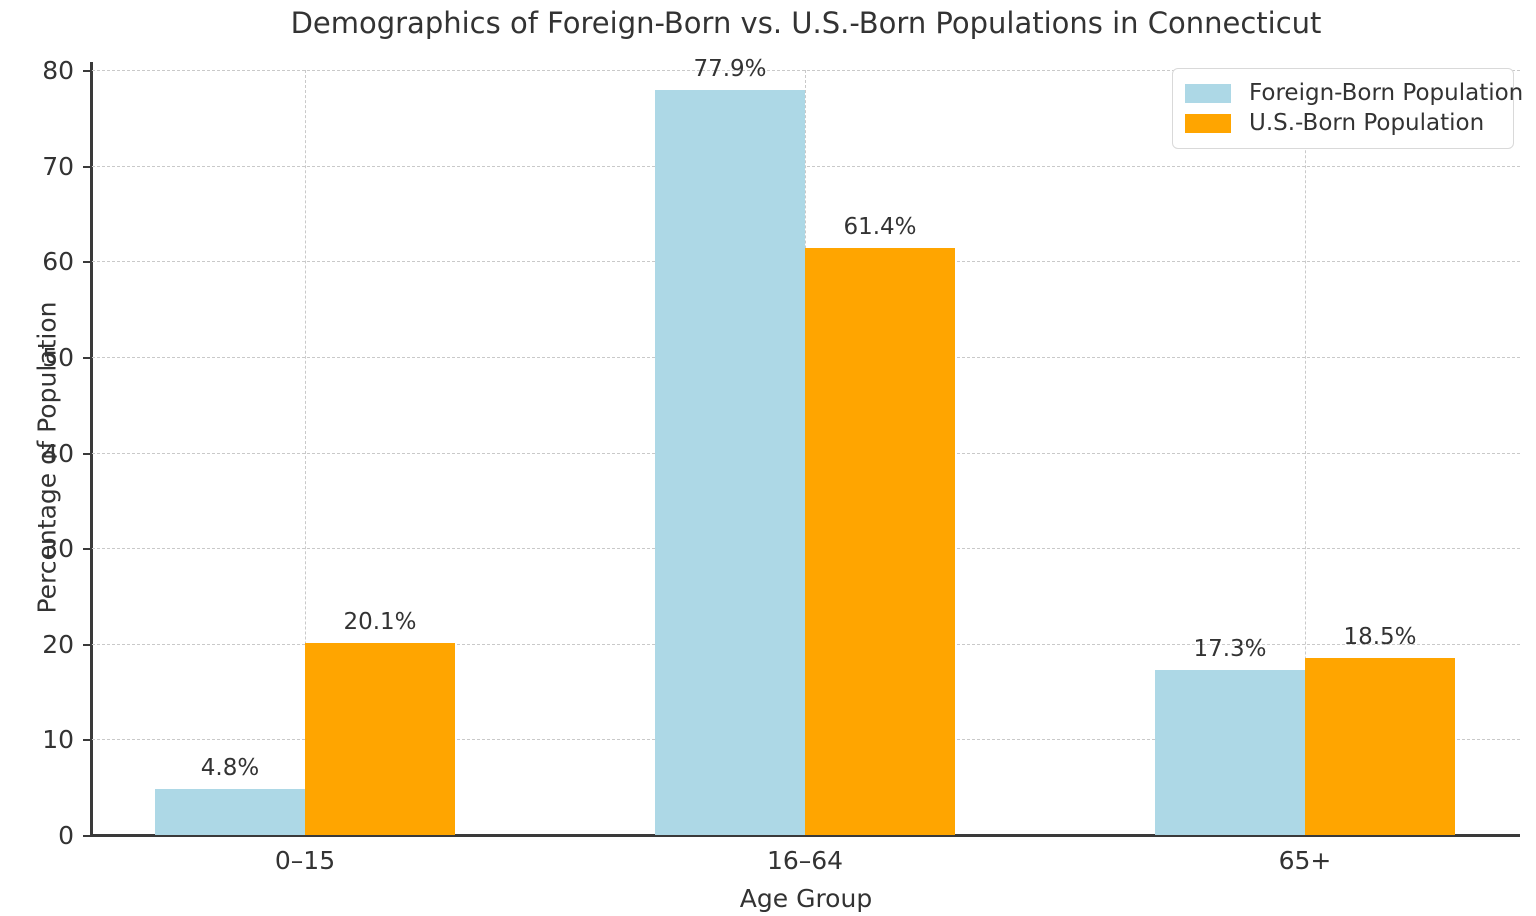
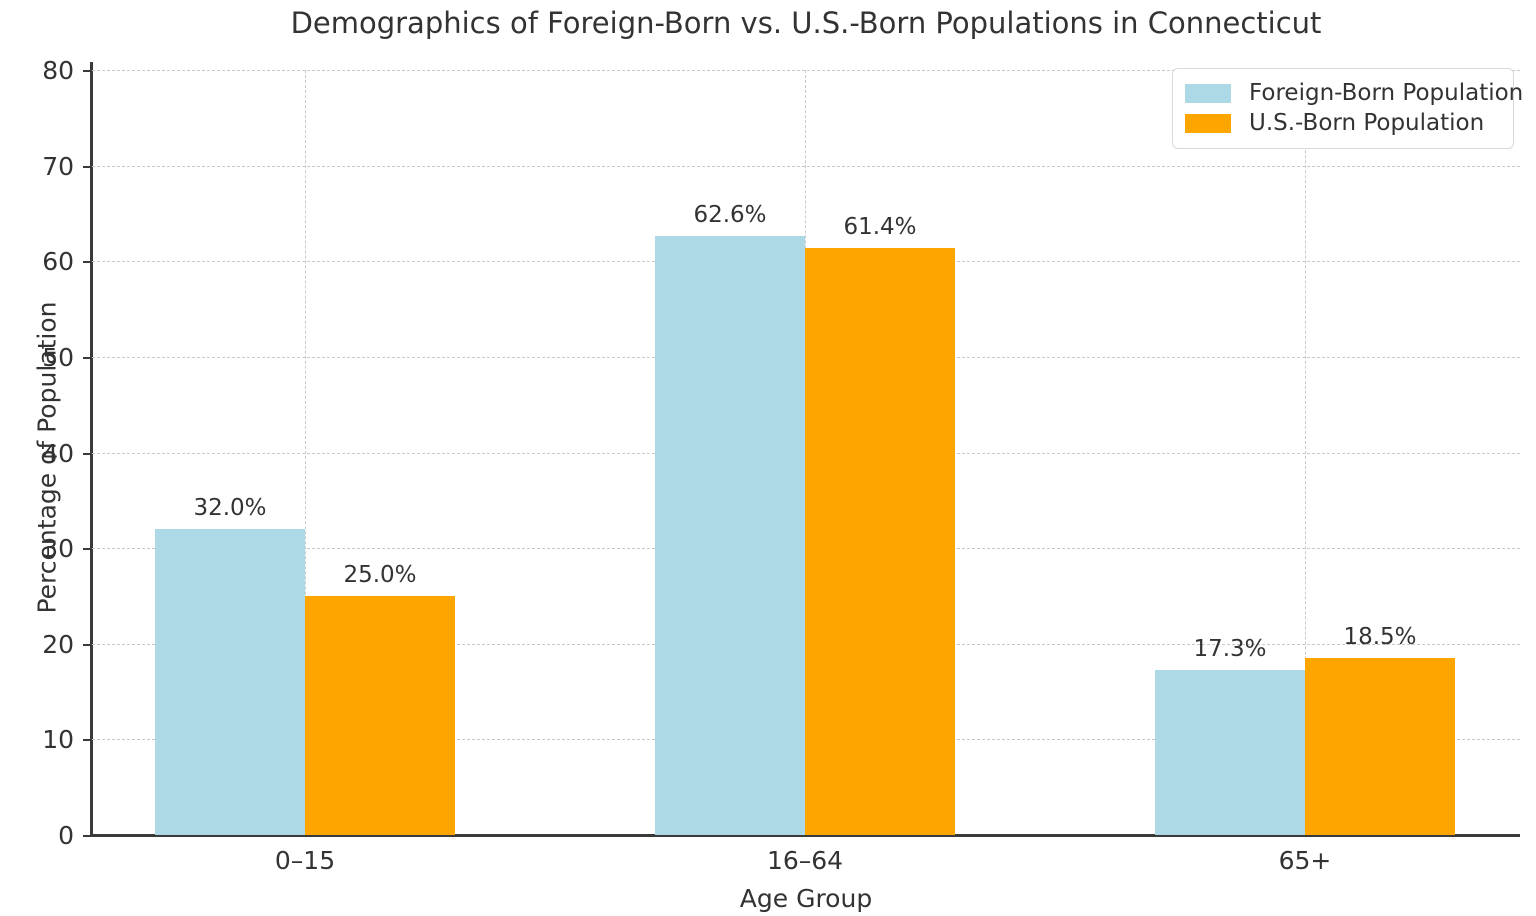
Foreign-Born Population/0–15: 4.8% -> 32.0%
U.S.-Born Population/0–15: 20.1% -> 25.0%
Foreign-Born Population/16–64: 77.9% -> 62.6%
